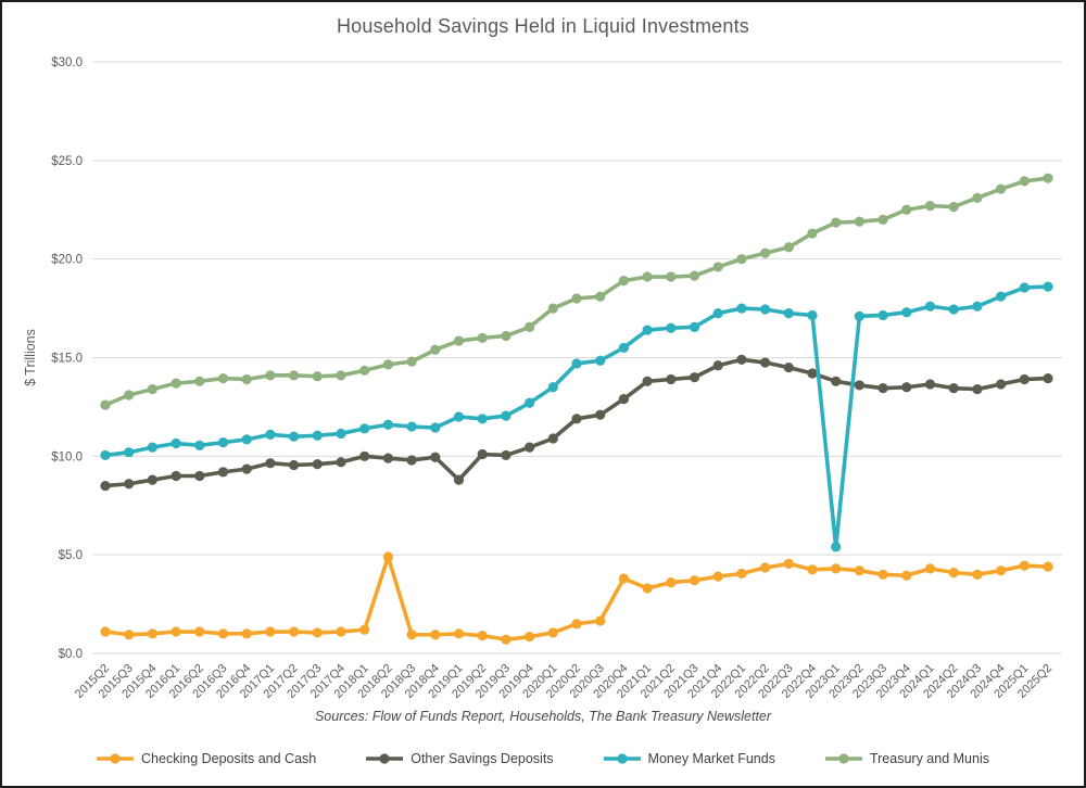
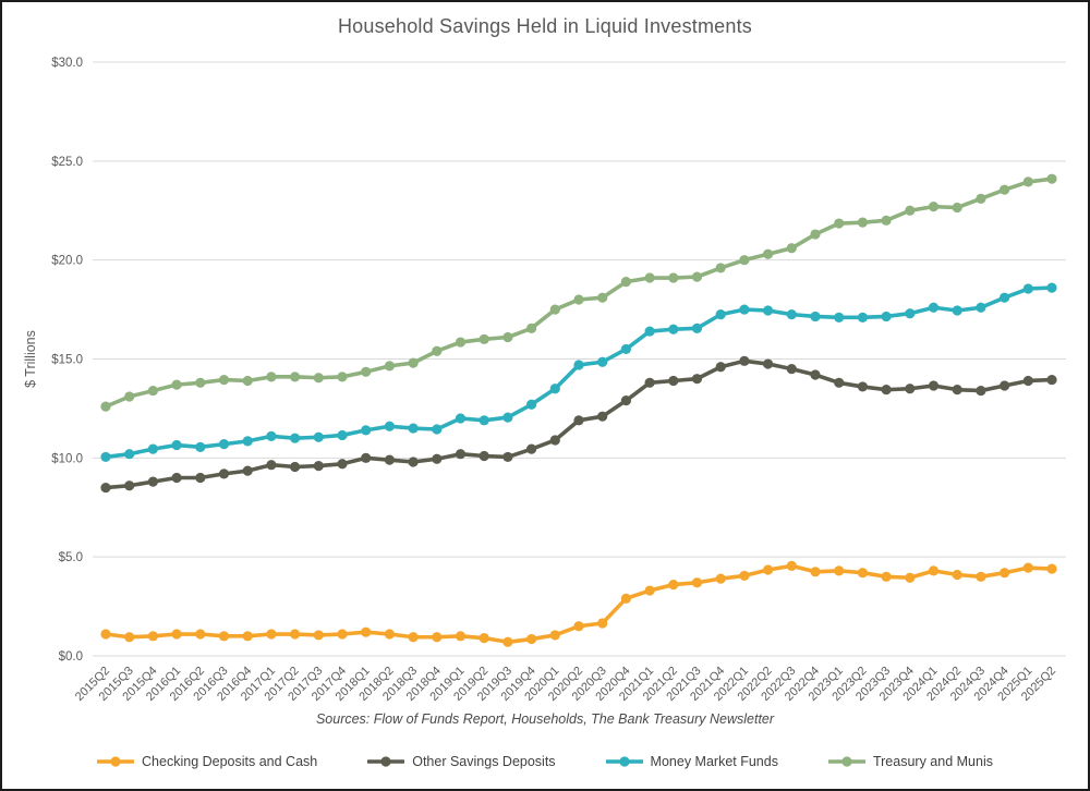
Checking Deposits and Cash/2018Q2: $4.9 -> $1.1
Other Savings Deposits/2019Q1: $8.8 -> $10.2
Checking Deposits and Cash/2020Q4: $3.8 -> $2.9
Money Market Funds/2023Q1: $5.4 -> $17.1
